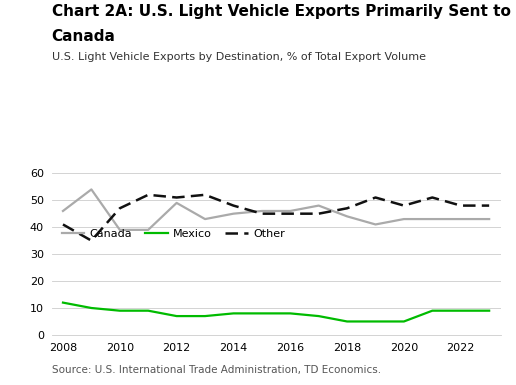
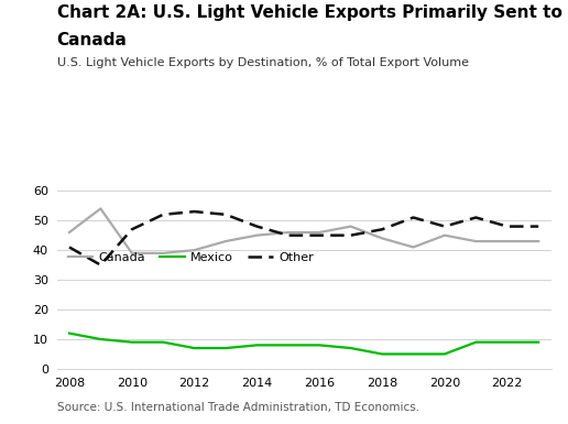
Canada/2012: 49 -> 40
Other/2012: 51 -> 53
Canada/2020: 43 -> 45
